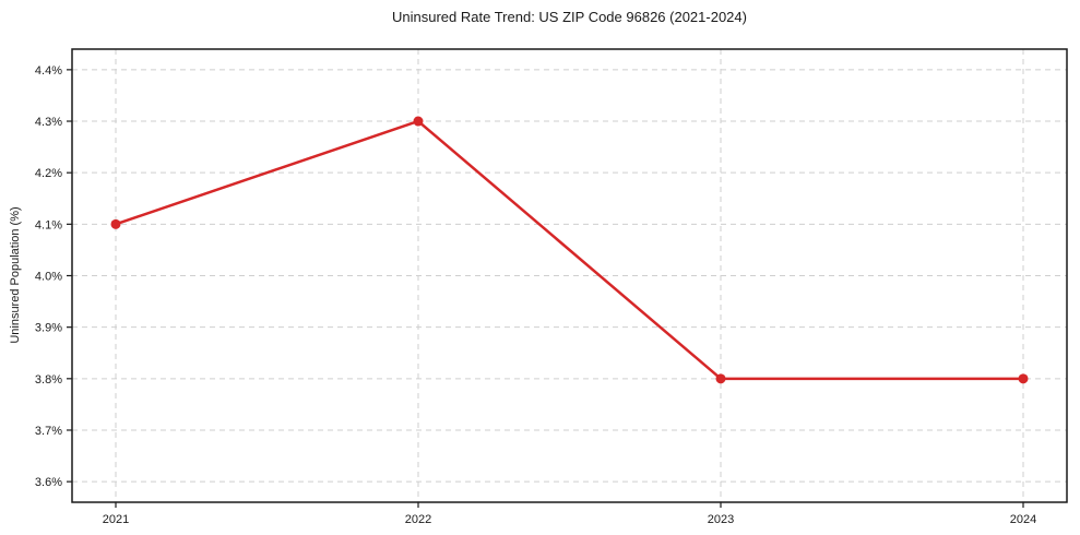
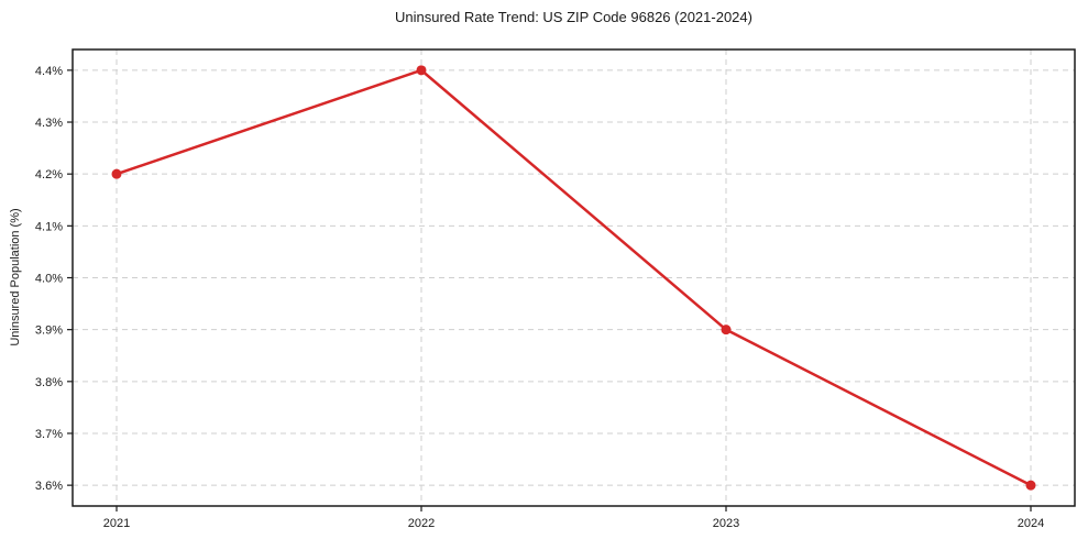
2021: 4.1% -> 4.2%
2022: 4.3% -> 4.4%
2023: 3.8% -> 3.9%
2024: 3.8% -> 3.6%
